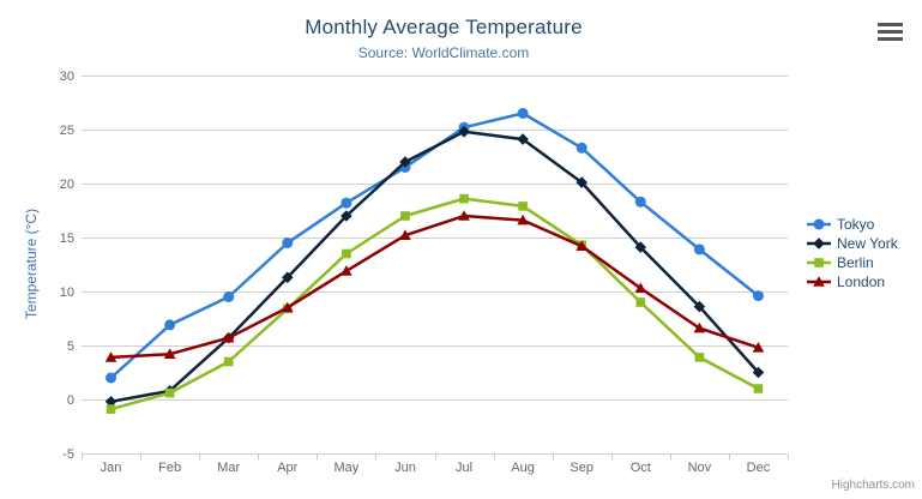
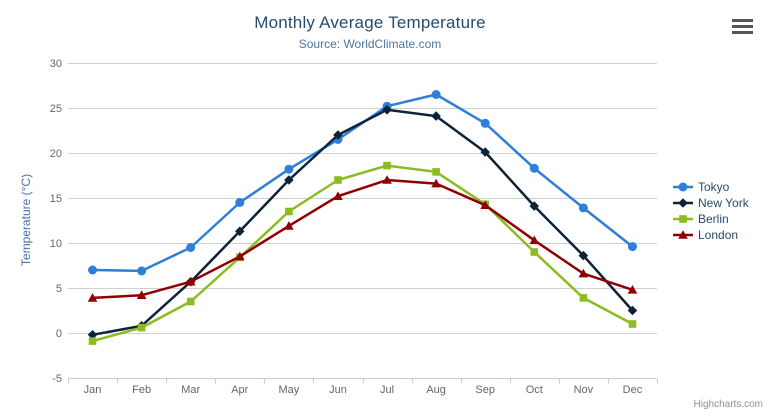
Tokyo/Jan: 2 -> 7
